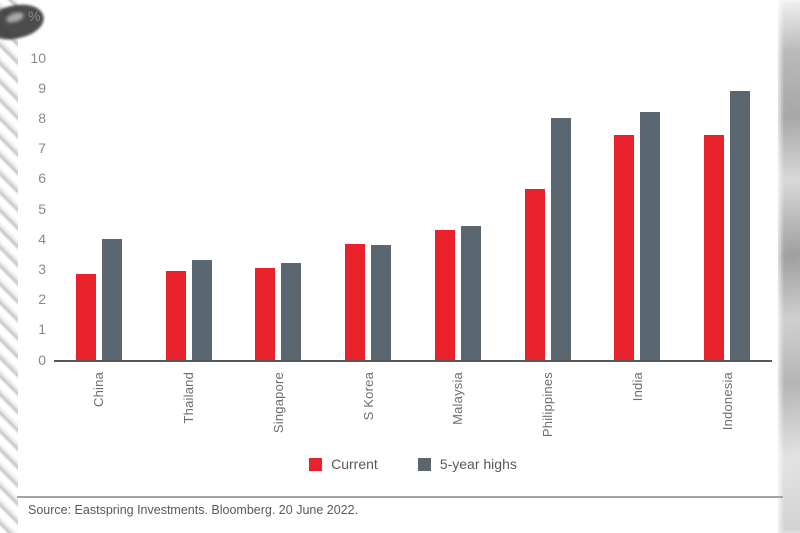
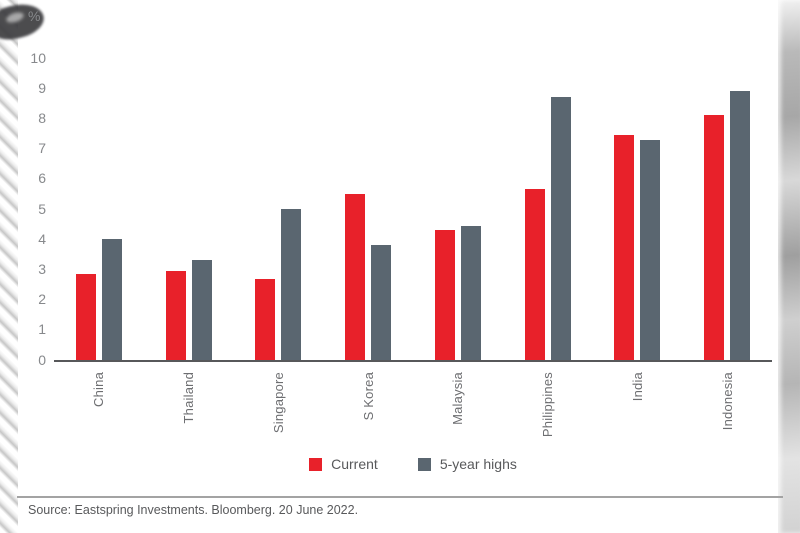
Current/Singapore: 3.0 -> 2.7
5-year highs/Singapore: 3.2 -> 5.0
Current/S Korea: 3.9 -> 5.5
5-year highs/Philippines: 8.0 -> 8.7
5-year highs/India: 8.2 -> 7.3
Current/Indonesia: 7.5 -> 8.1
